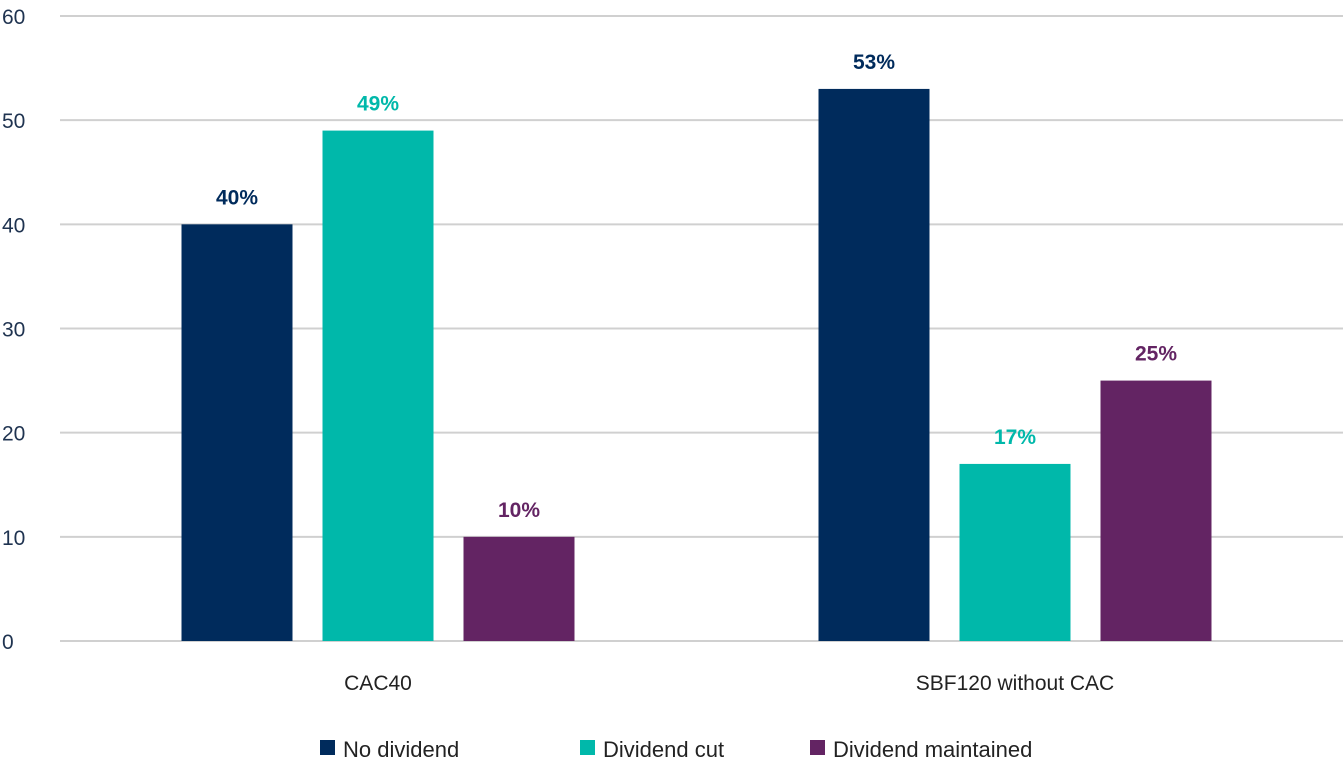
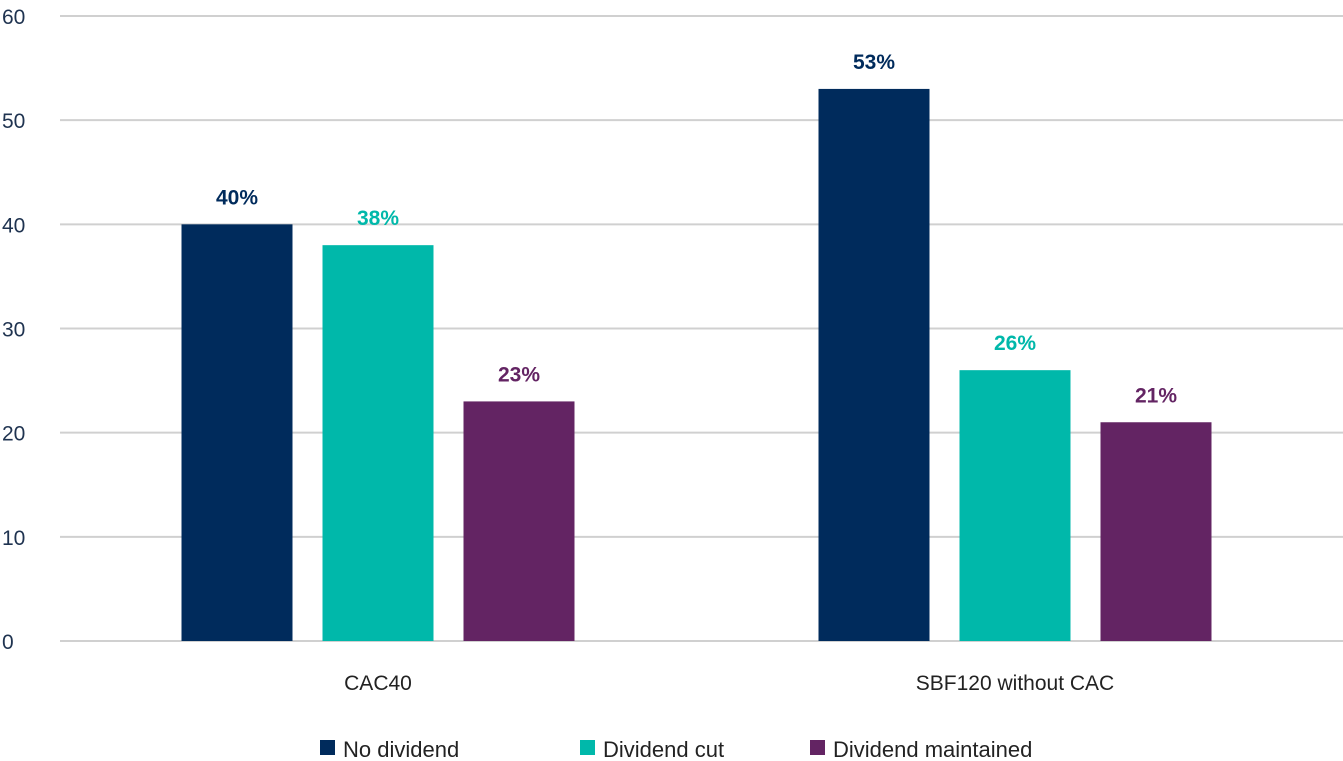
Dividend cut/CAC40: 49% -> 38%
Dividend maintained/CAC40: 10% -> 23%
Dividend cut/SBF120 without CAC: 17% -> 26%
Dividend maintained/SBF120 without CAC: 25% -> 21%
